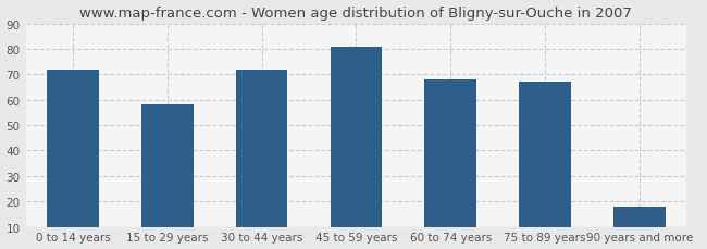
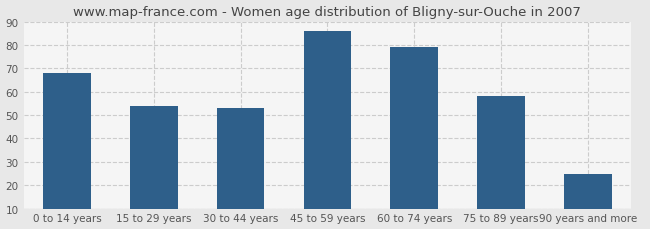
0 to 14 years: 72 -> 68
15 to 29 years: 58 -> 54
30 to 44 years: 72 -> 53
45 to 59 years: 81 -> 86
60 to 74 years: 68 -> 79
75 to 89 years: 67 -> 58
90 years and more: 18 -> 25
